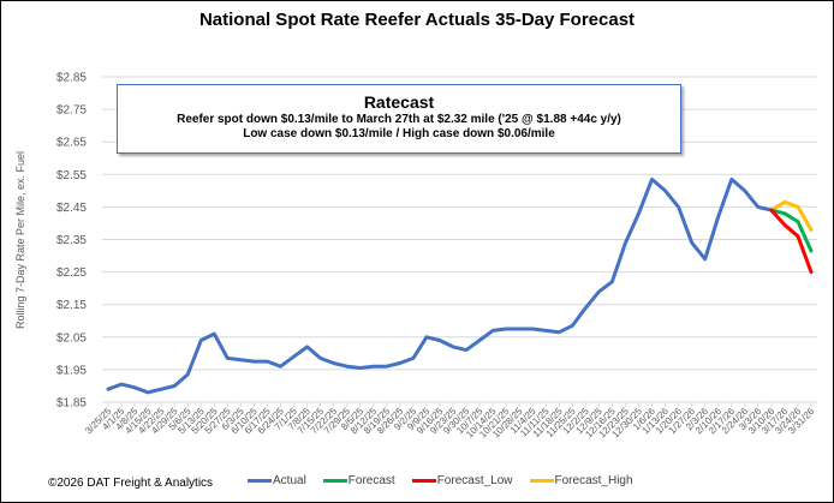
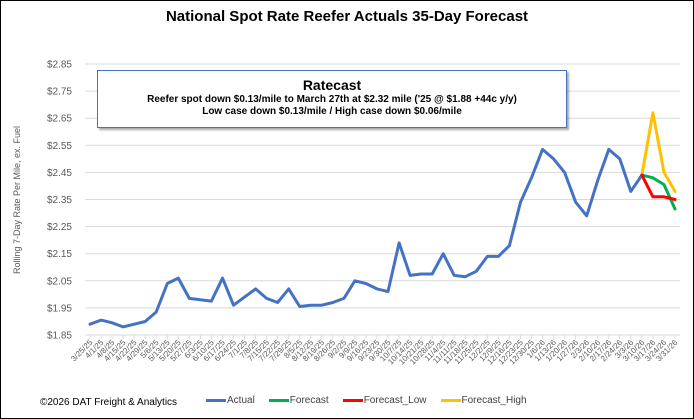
Actual/6/17/25: $1.98 -> $2.06
Actual/7/29/25: $1.96 -> $2.02
Actual/10/7/25: $2.04 -> $2.19
Actual/11/4/25: $2.08 -> $2.15
Actual/12/9/25: $2.19 -> $2.14
Actual/12/16/25: $2.22 -> $2.18
Actual/3/3/26: $2.45 -> $2.38
Forecast_Low/3/17/26: $2.40 -> $2.36
Forecast_High/3/17/26: $2.46 -> $2.67
Forecast_Low/3/31/26: $2.25 -> $2.35
